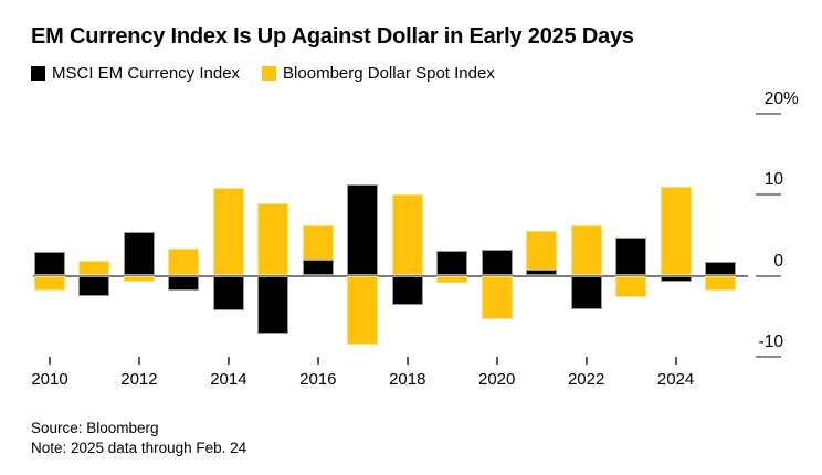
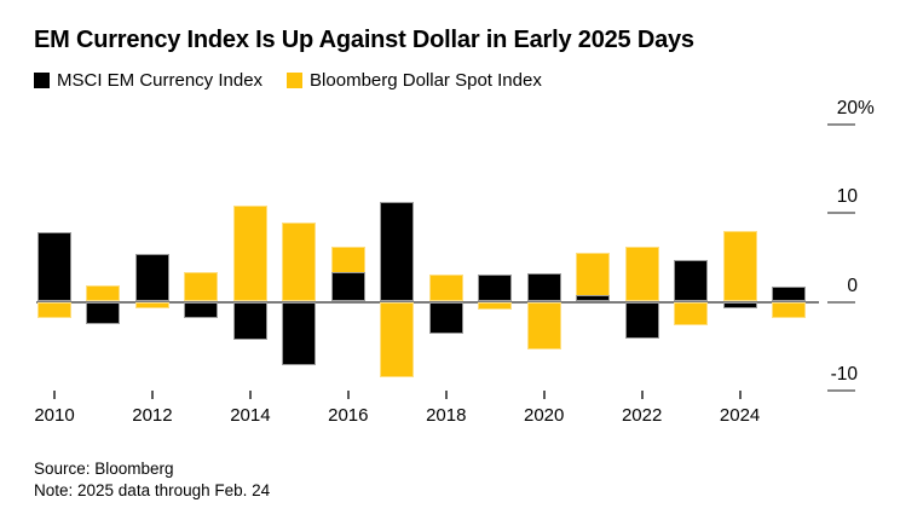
MSCI EM Currency Index/2010: 3 -> 8
MSCI EM Currency Index/2016: 2 -> 3
Bloomberg Dollar Spot Index/2018: 10 -> 3
Bloomberg Dollar Spot Index/2024: 11 -> 8
